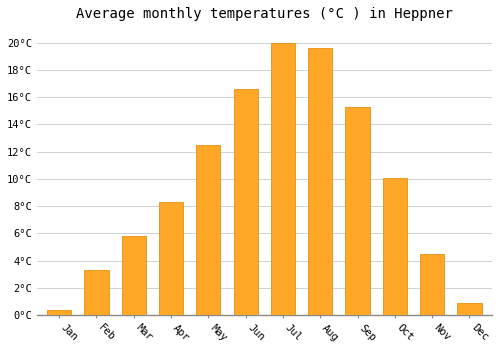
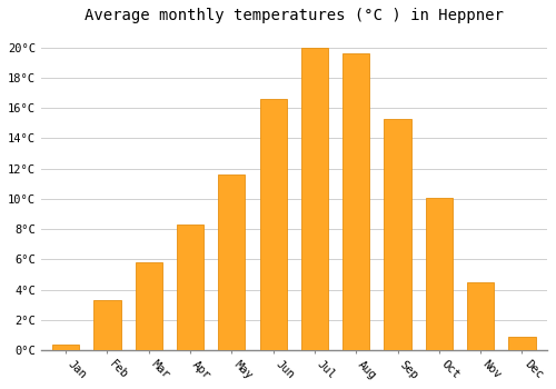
May: 12.5°C -> 11.6°C
